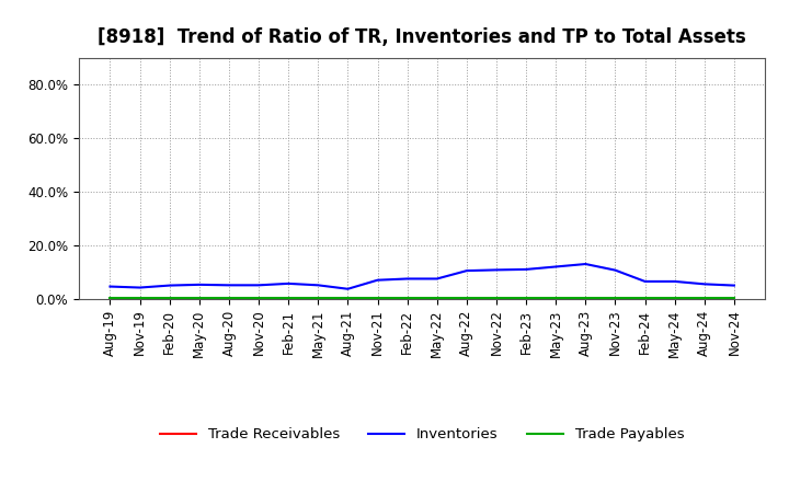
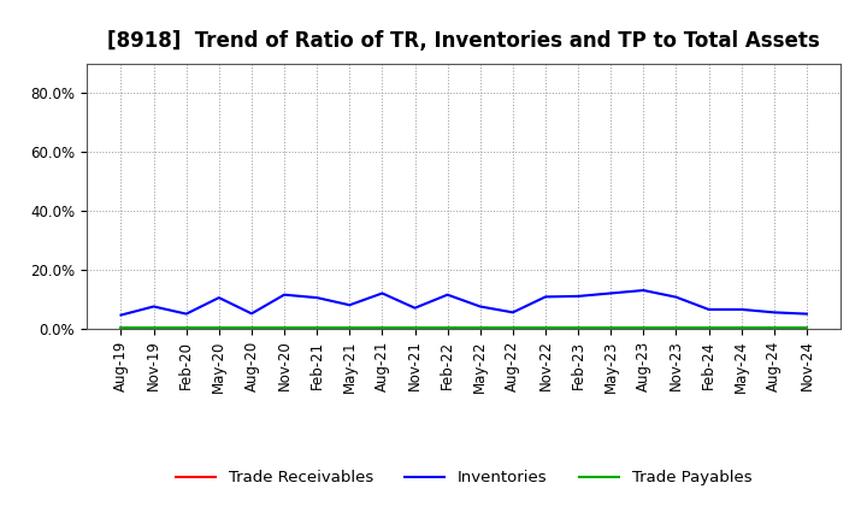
Inventories/Nov-19: 4.2% -> 7.5%
Inventories/May-20: 5.3% -> 10.5%
Inventories/Nov-20: 5.1% -> 11.5%
Inventories/Feb-21: 5.7% -> 10.5%
Inventories/May-21: 5.1% -> 8.0%
Inventories/Aug-21: 3.7% -> 12.0%
Inventories/Feb-22: 7.5% -> 11.5%
Inventories/Aug-22: 10.5% -> 5.5%
